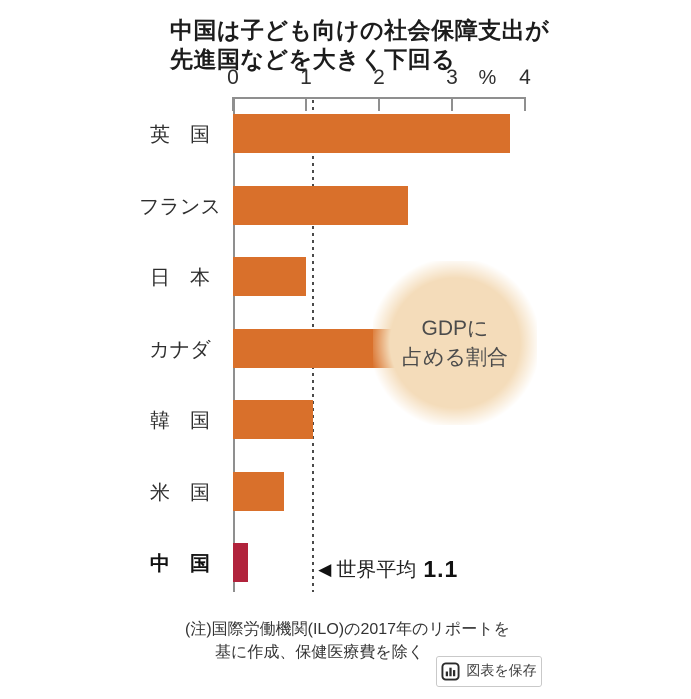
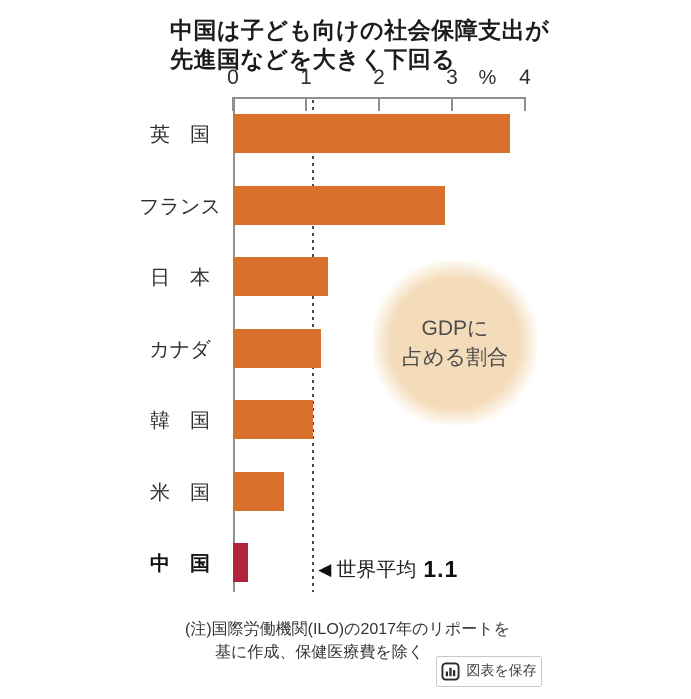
フランス: 2.4 -> 2.9
日本: 1.0 -> 1.3
カナダ: 2.5 -> 1.2
